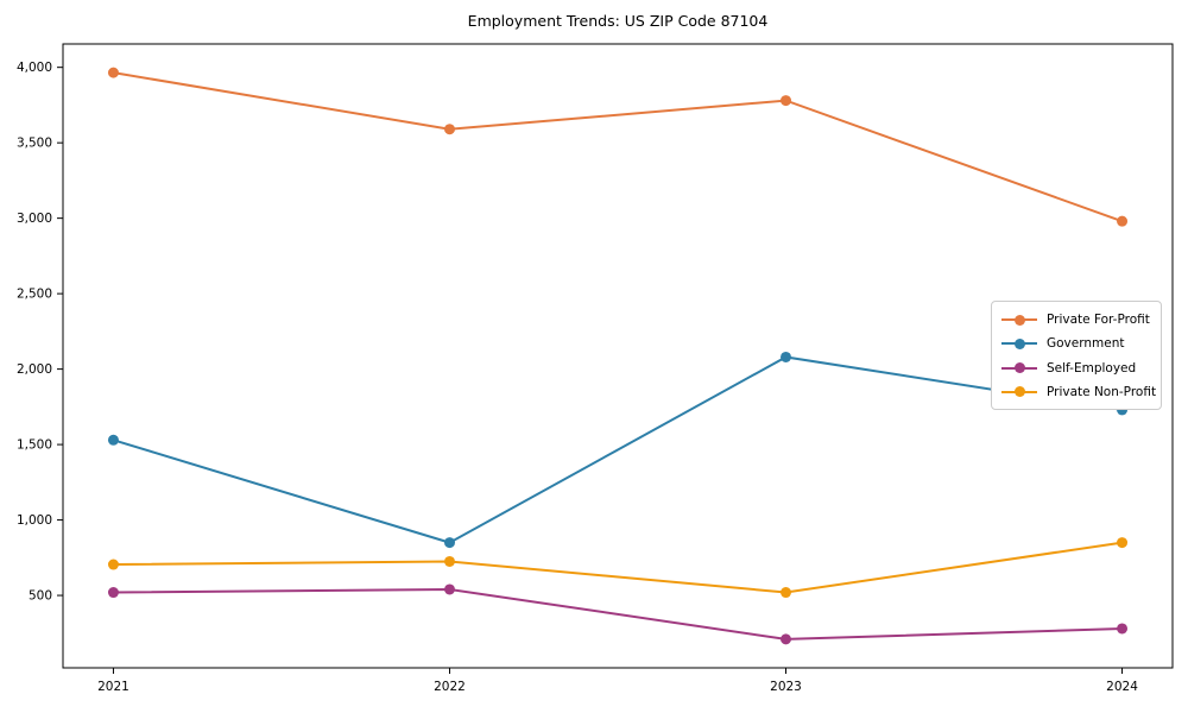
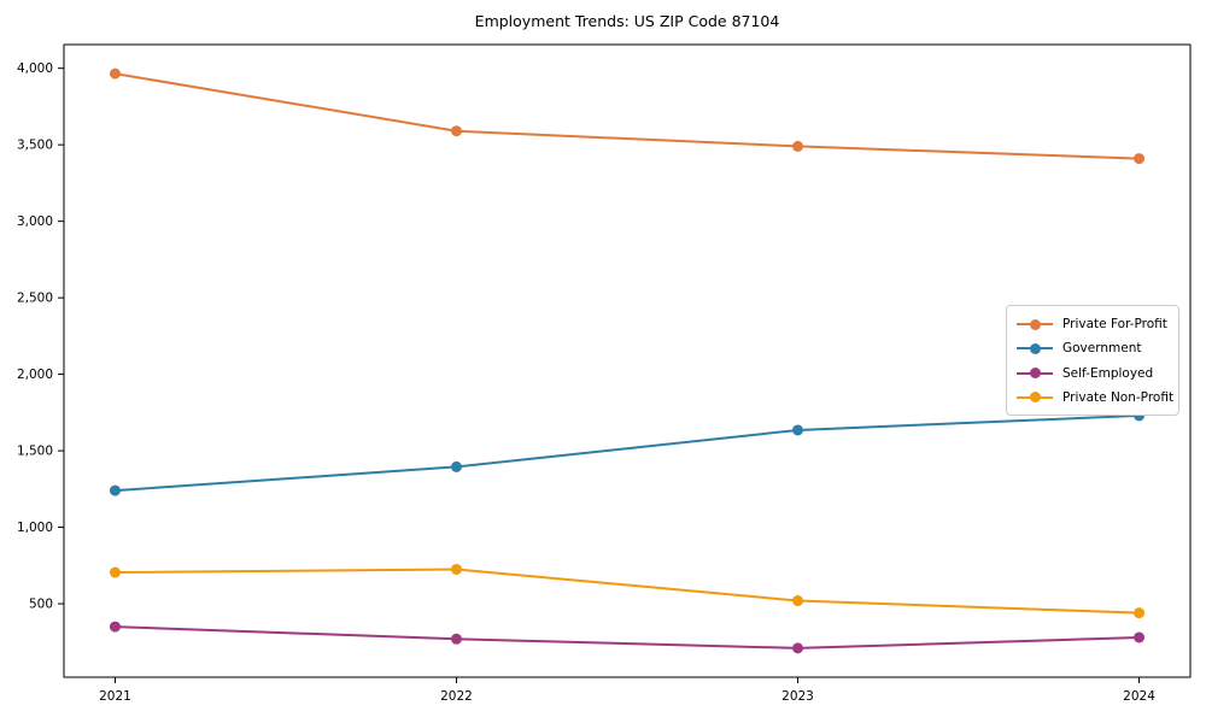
Government/2021: 1530 -> 1240
Self-Employed/2021: 520 -> 350
Government/2022: 850 -> 1400
Self-Employed/2022: 540 -> 270
Private For-Profit/2023: 3780 -> 3490
Government/2023: 2080 -> 1640
Private For-Profit/2024: 2980 -> 3410
Private Non-Profit/2024: 850 -> 440
